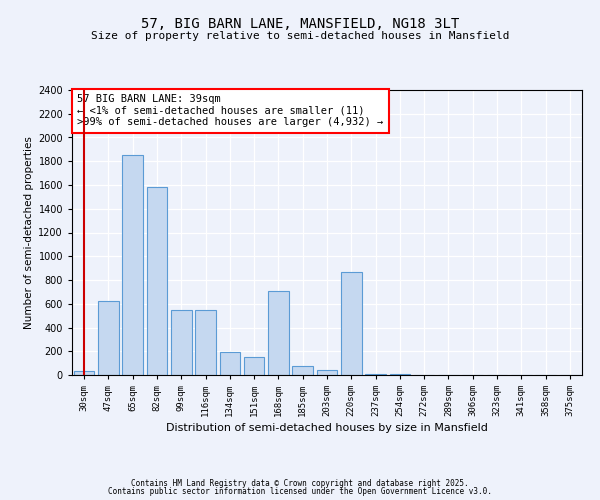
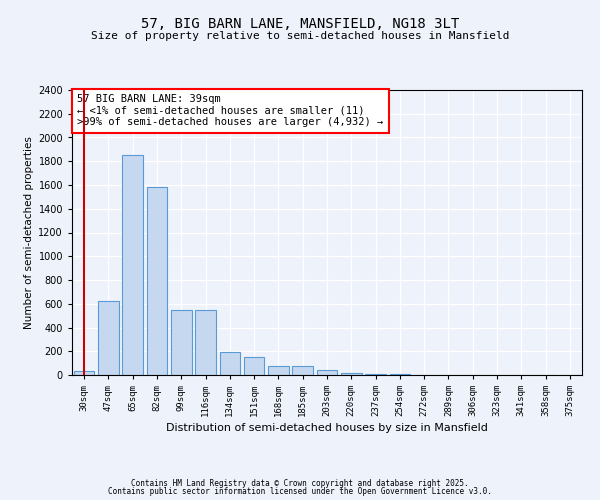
168sqm: 710 -> 80
220sqm: 870 -> 20
